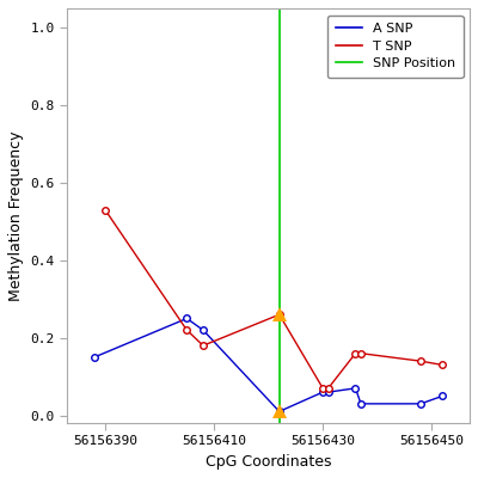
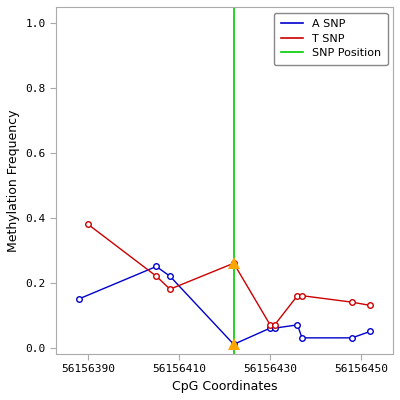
T SNP/56156390: 0.53 -> 0.38
